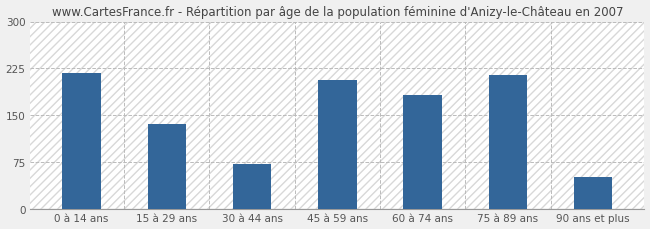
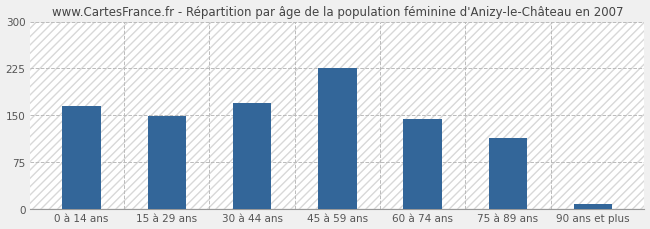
0 à 14 ans: 218 -> 165
15 à 29 ans: 136 -> 149
30 à 44 ans: 72 -> 170
45 à 59 ans: 206 -> 225
60 à 74 ans: 182 -> 144
75 à 89 ans: 214 -> 113
90 ans et plus: 50 -> 8
